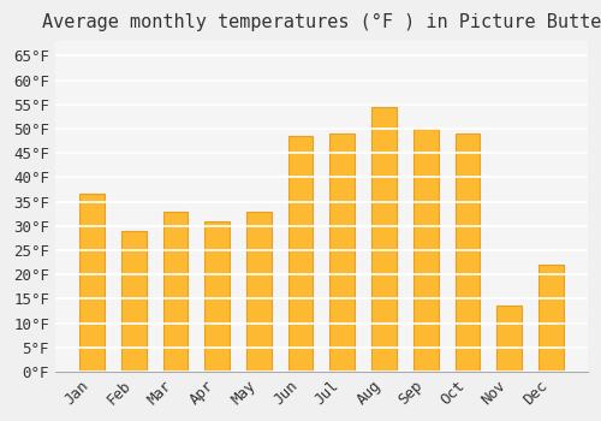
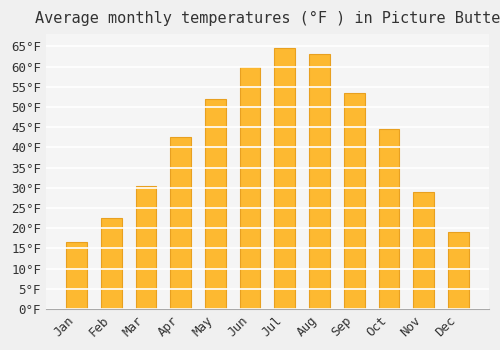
Jan: 36.5°F -> 16.5°F
Feb: 29.0°F -> 22.5°F
Mar: 33.0°F -> 30.5°F
Apr: 31.0°F -> 42.5°F
May: 33.0°F -> 52.0°F
Jun: 48.5°F -> 60.0°F
Jul: 49.0°F -> 64.5°F
Aug: 54.5°F -> 63.0°F
Sep: 50.0°F -> 53.5°F
Oct: 49.0°F -> 44.5°F
Nov: 13.5°F -> 29.0°F
Dec: 22.0°F -> 19.0°F
